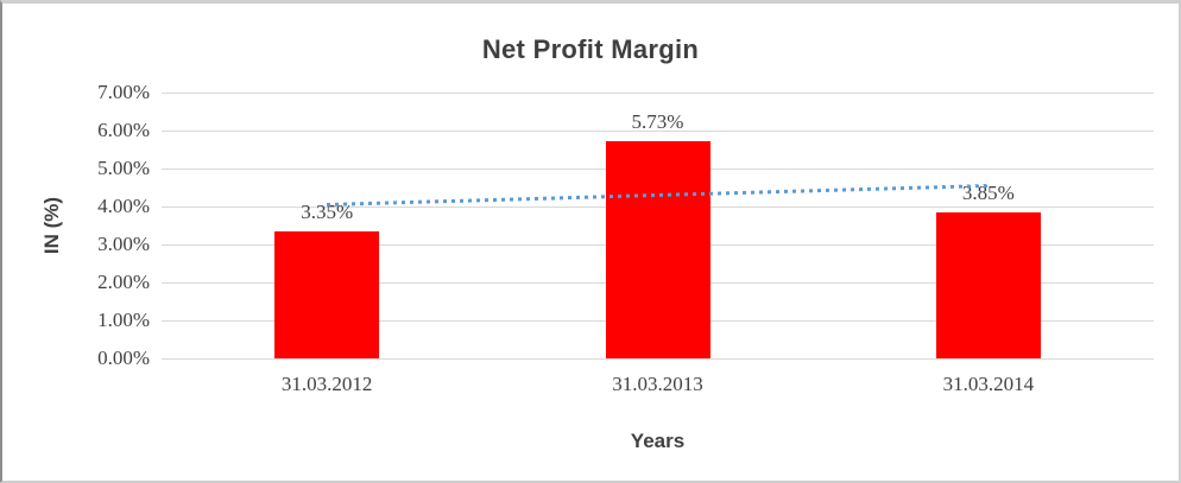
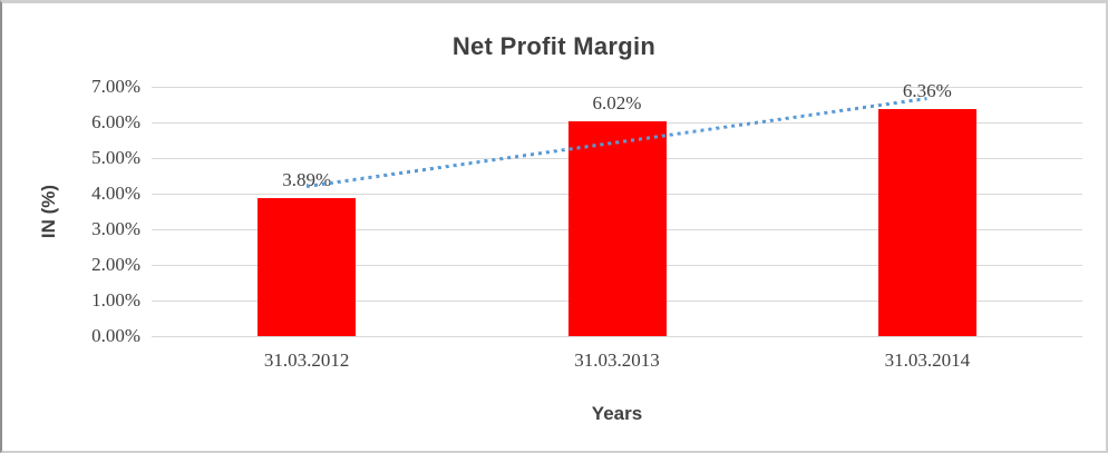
31.03.2012: 3.35% -> 3.89%
31.03.2013: 5.73% -> 6.02%
31.03.2014: 3.85% -> 6.36%
